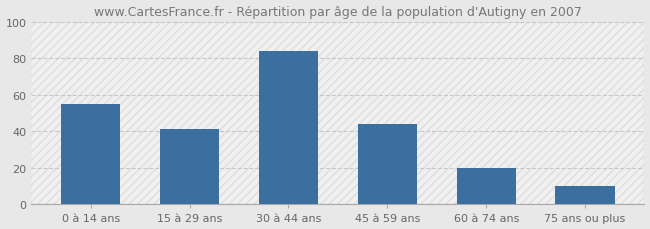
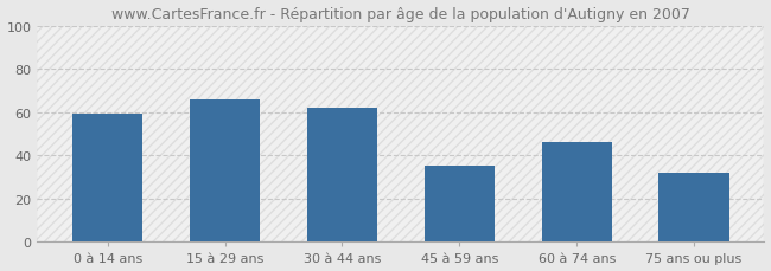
0 à 14 ans: 55 -> 59
15 à 29 ans: 41 -> 66
30 à 44 ans: 84 -> 62
45 à 59 ans: 44 -> 35
60 à 74 ans: 20 -> 46
75 ans ou plus: 10 -> 32
